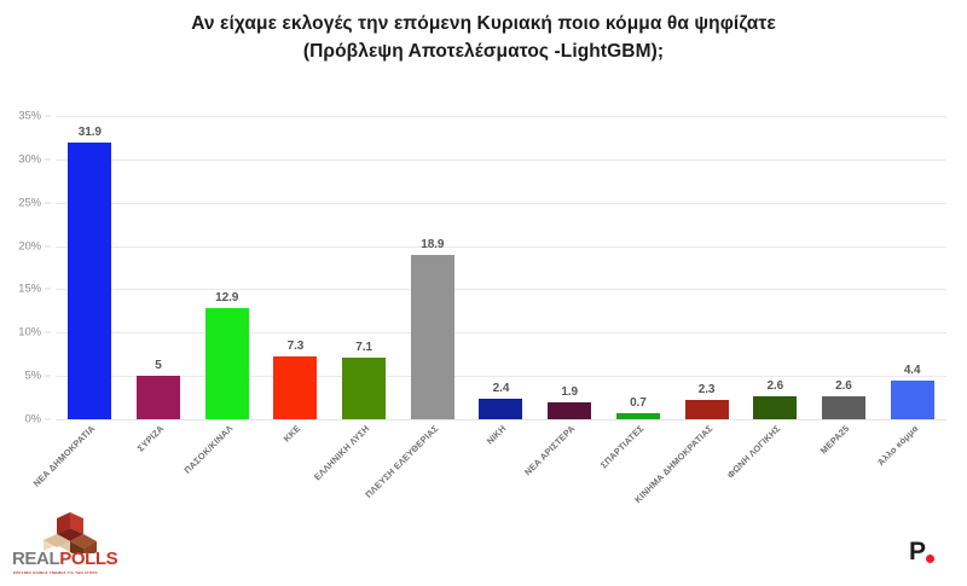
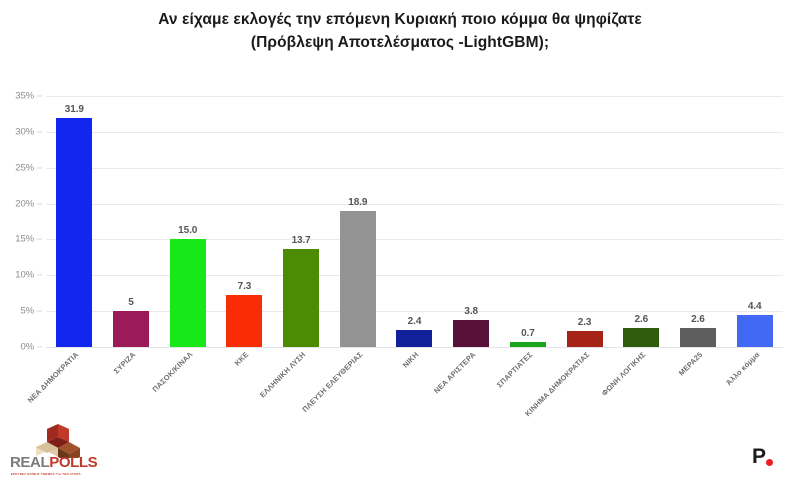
ΠΑΣΟΚ/ΚΙΝΑΛ: 12.9 -> 15.0
ΕΛΛΗΝΙΚΗ ΛΥΣΗ: 7.1 -> 13.7
ΝΕΑ ΑΡΙΣΤΕΡΑ: 1.9 -> 3.8
